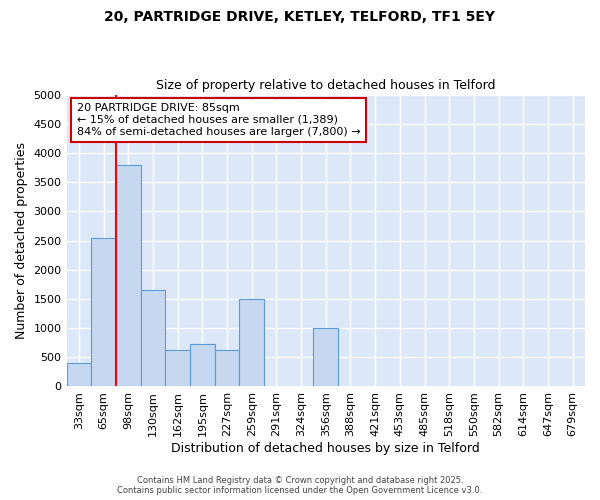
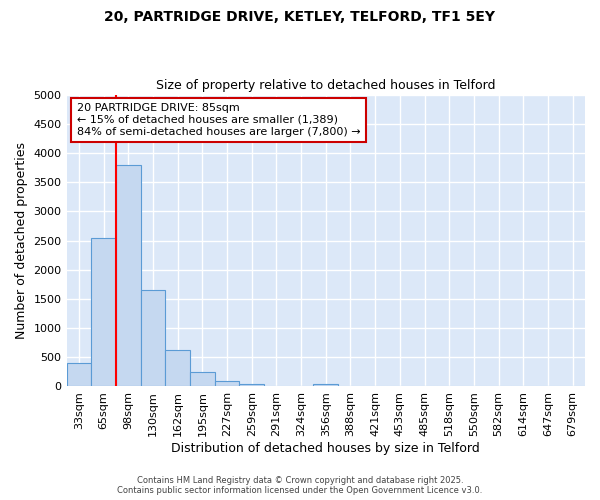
195sqm: 720 -> 250
227sqm: 620 -> 100
259sqm: 1500 -> 50
356sqm: 1000 -> 50
